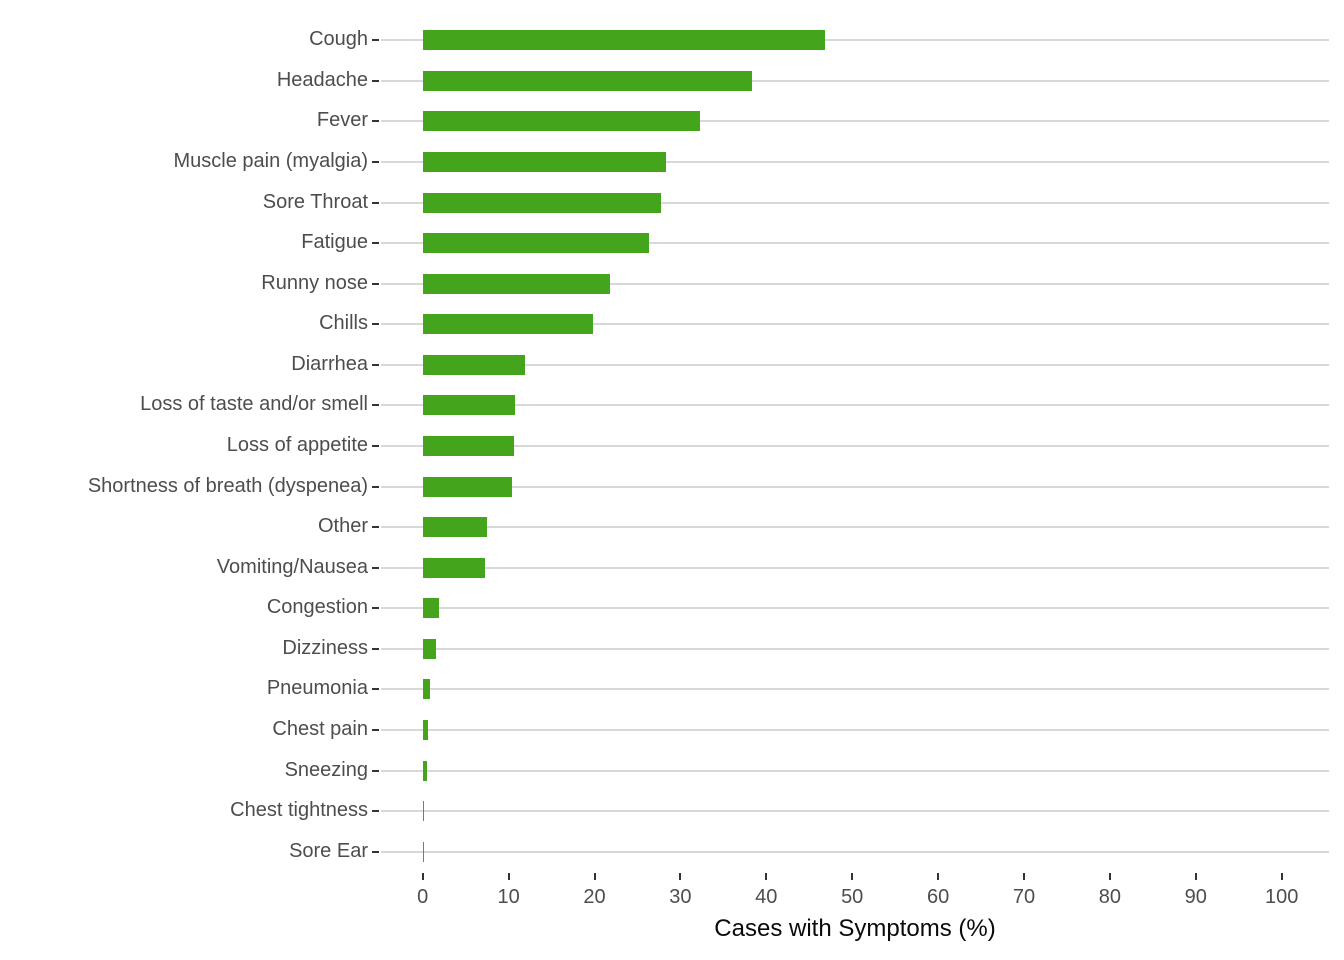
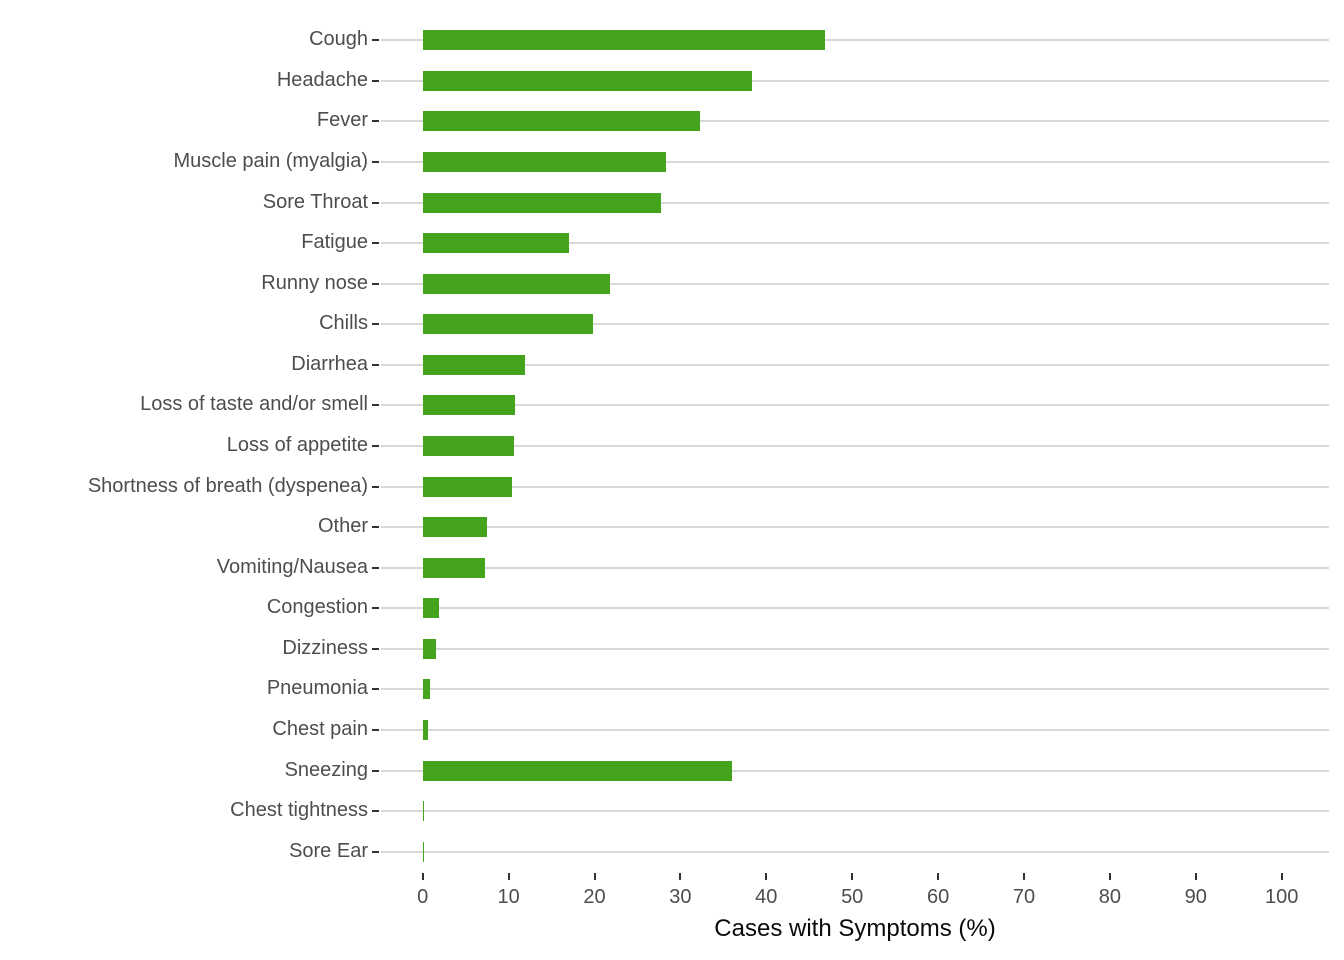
Fatigue: 26 -> 17
Sneezing: 1 -> 36
